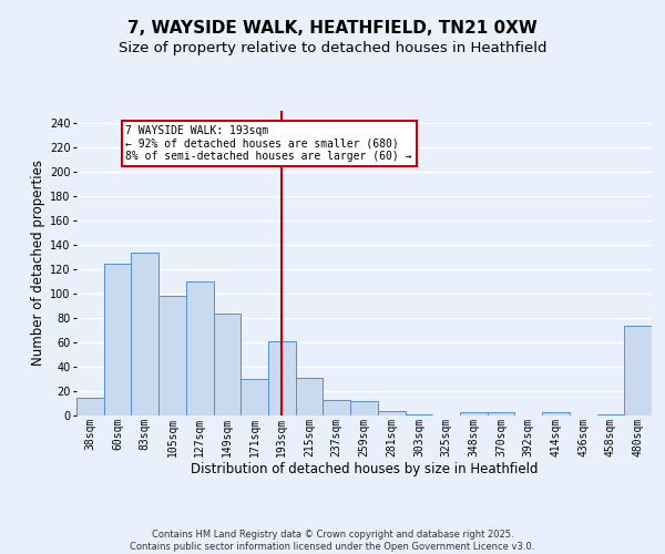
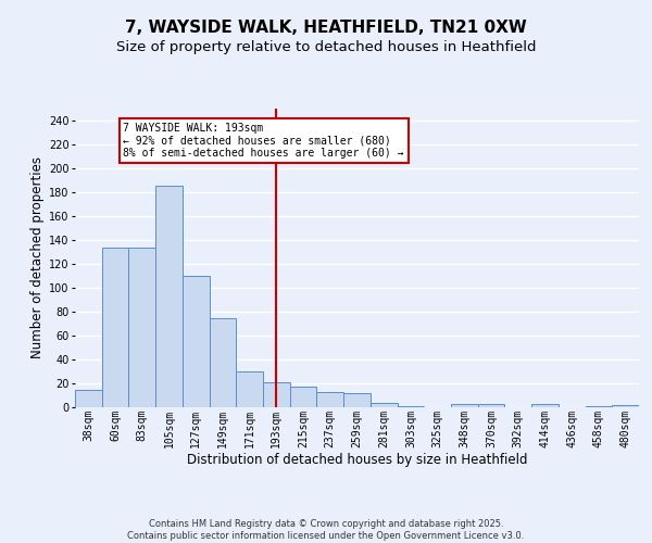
60sqm: 125 -> 134
105sqm: 98 -> 185
149sqm: 84 -> 75
193sqm: 61 -> 21
215sqm: 31 -> 17
480sqm: 74 -> 2
